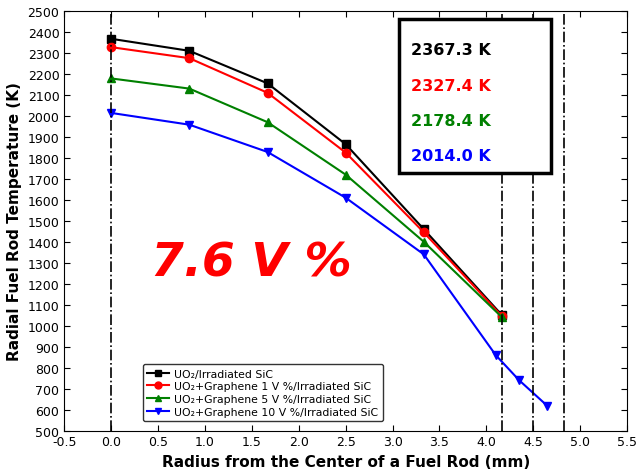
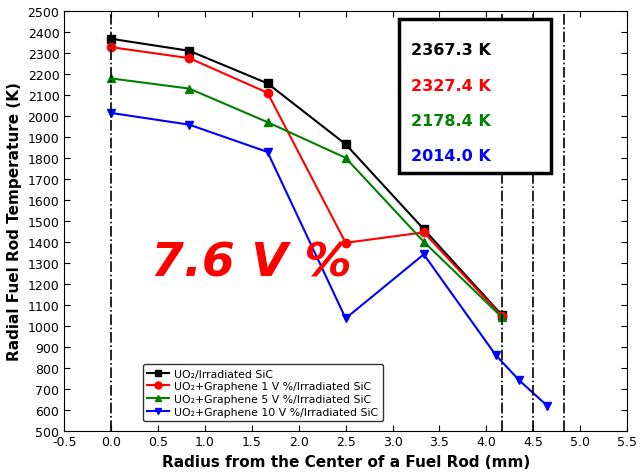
UO₂+Graphene 1 V %/Irradiated SiC/2.5: 1825 -> 1395
UO₂+Graphene 5 V %/Irradiated SiC/2.5: 1720 -> 1800
UO₂+Graphene 10 V %/Irradiated SiC/2.5: 1610 -> 1035
